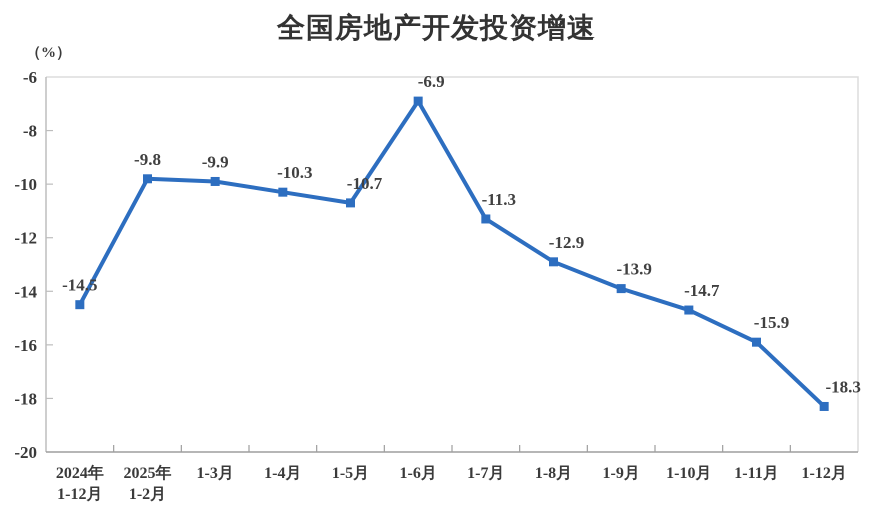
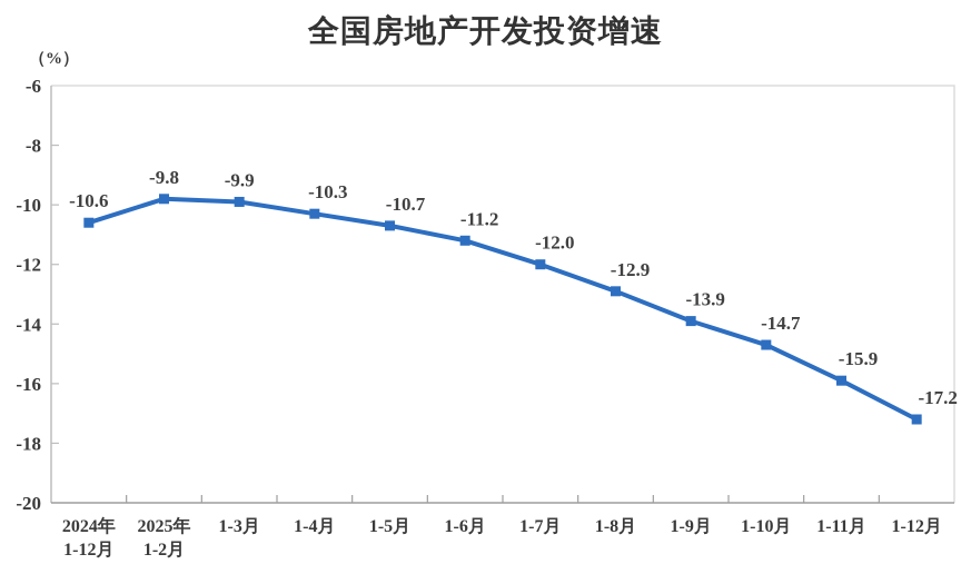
2024年 1-12月: -14.5 -> -10.6
1-6月: -6.9 -> -11.2
1-7月: -11.3 -> -12.0
1-12月: -18.3 -> -17.2
